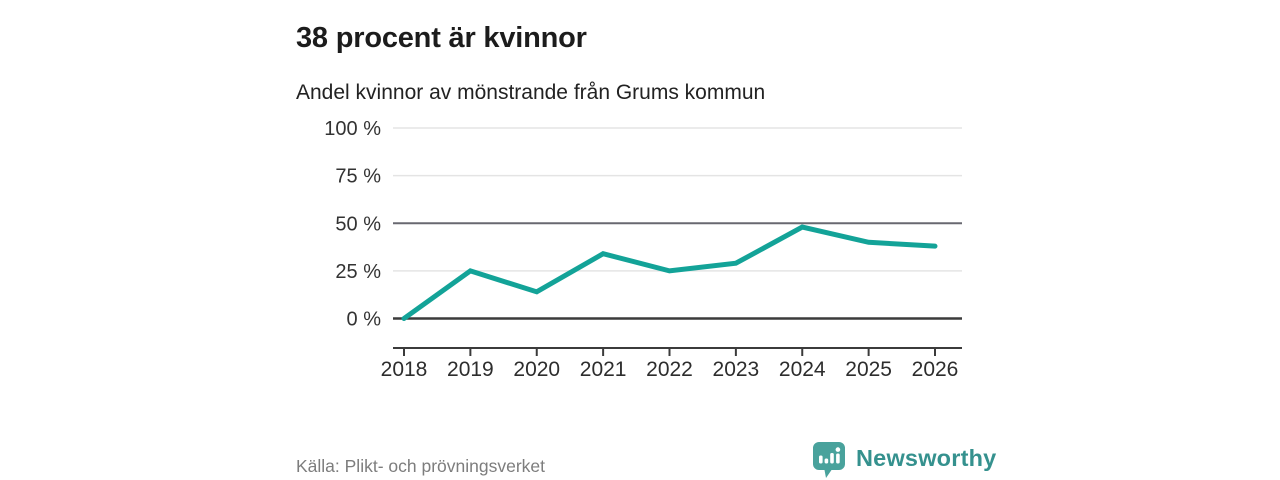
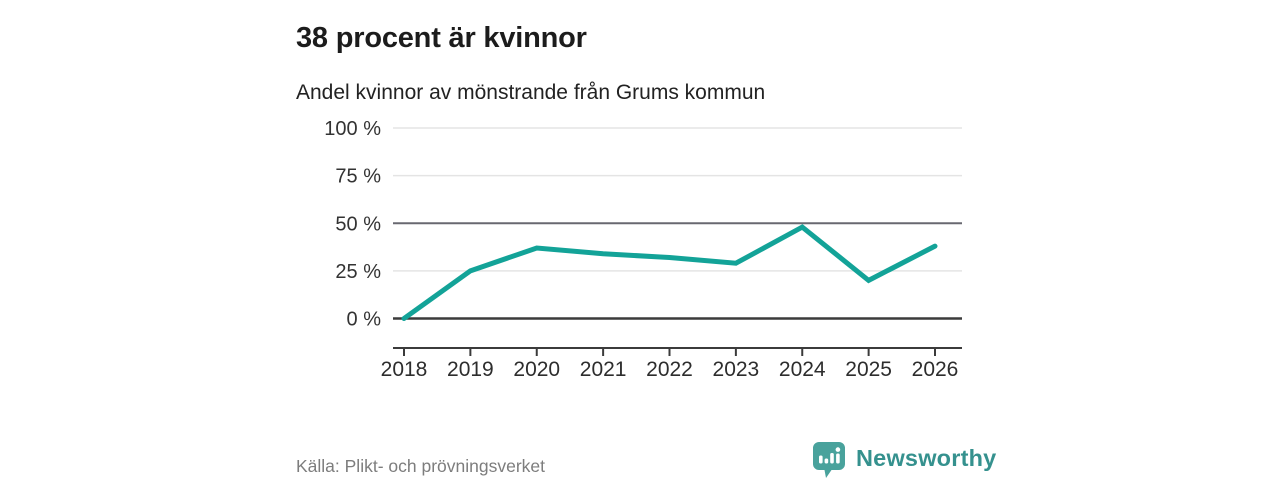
2020: 14% -> 37%
2022: 25% -> 32%
2025: 40% -> 20%
